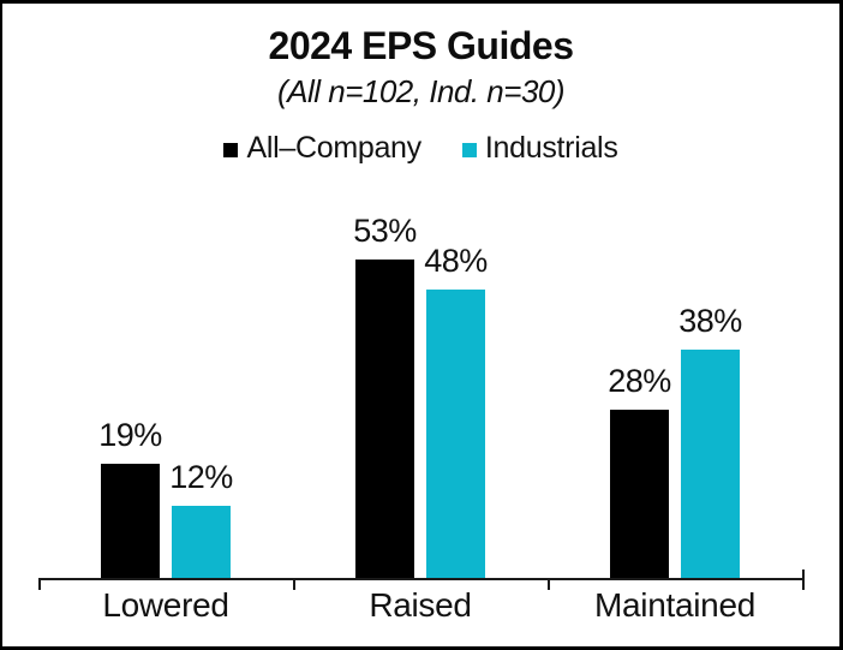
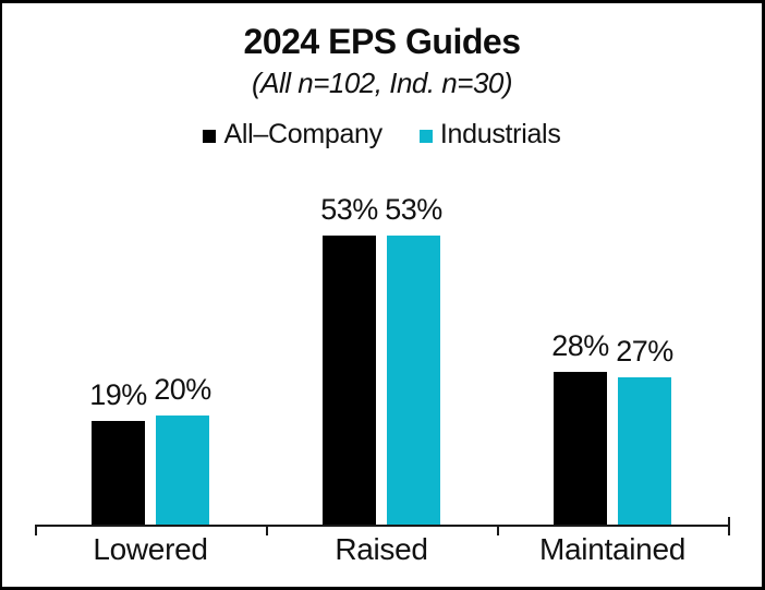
Industrials/Lowered: 12% -> 20%
Industrials/Raised: 48% -> 53%
Industrials/Maintained: 38% -> 27%
